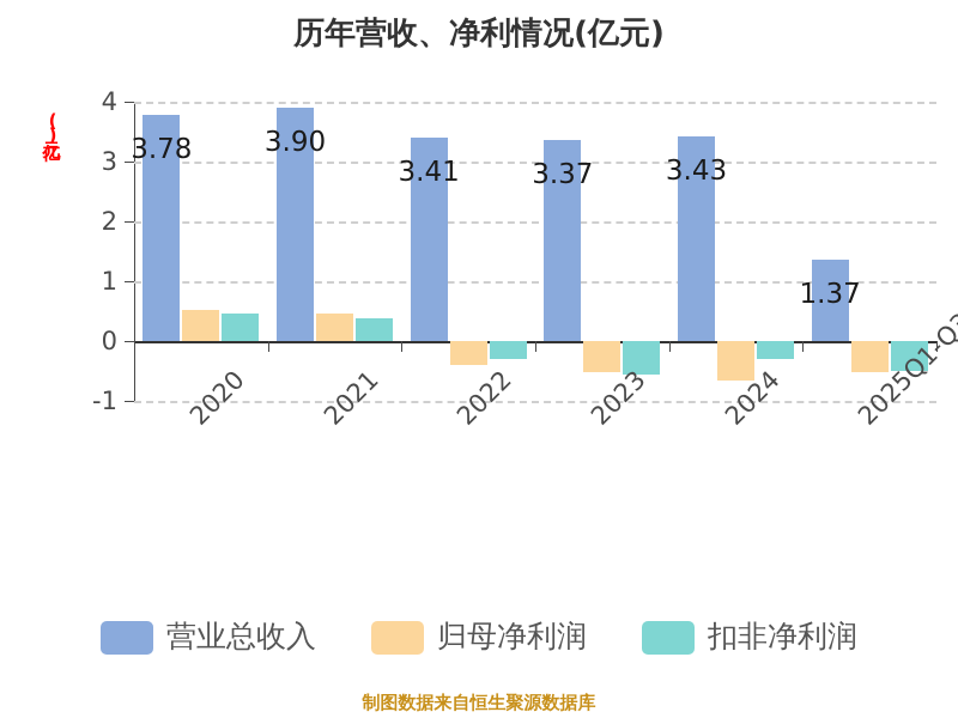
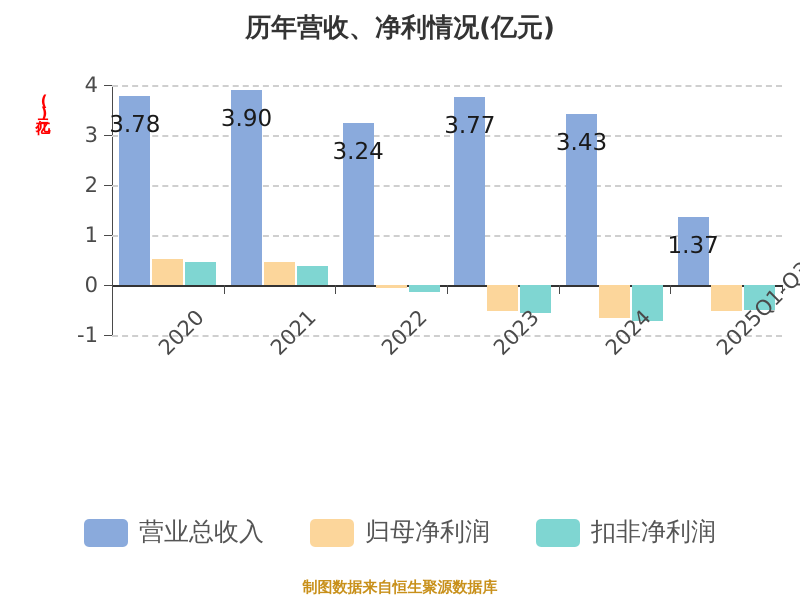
营业总收入/2022: 3.41 -> 3.24
归母净利润/2022: -0.4 -> -0.1
扣非净利润/2022: -0.3 -> -0.1
营业总收入/2023: 3.37 -> 3.77
扣非净利润/2024: -0.3 -> -0.7
